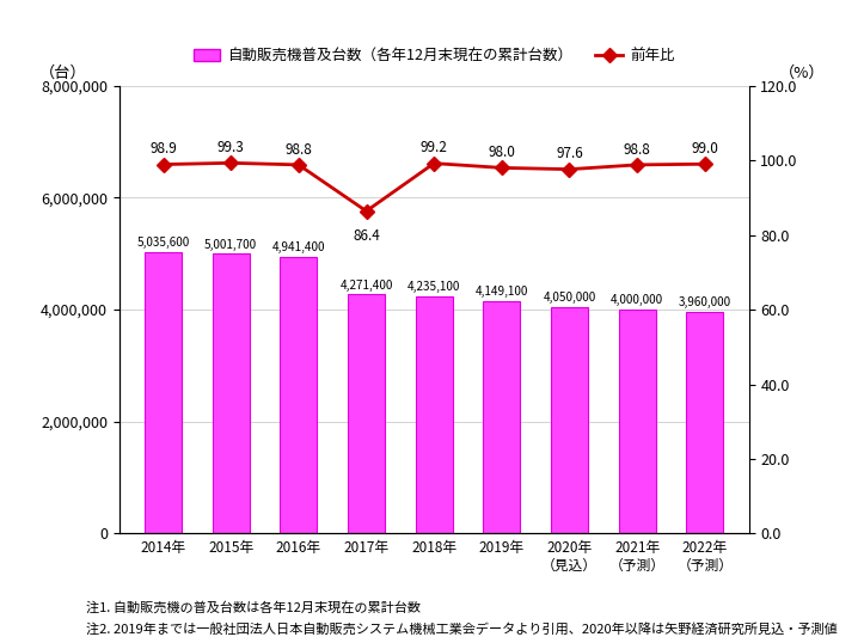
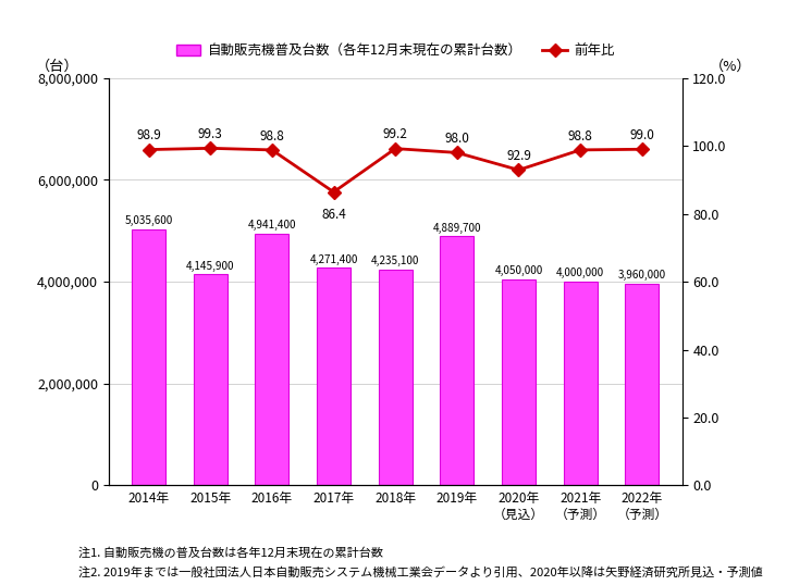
自動販売機普及台数（各年12月末現在の累計台数）/2015年: 5,001,700 -> 4,145,900
自動販売機普及台数（各年12月末現在の累計台数）/2019年: 4,149,100 -> 4,889,700
前年比/2020年 （見込）: 97.6 -> 92.9
